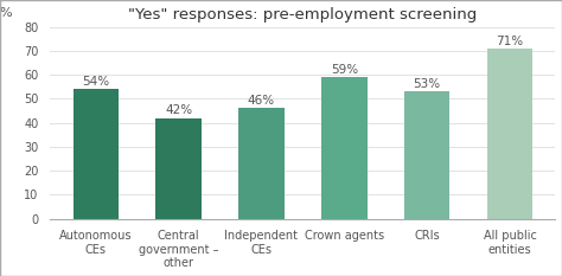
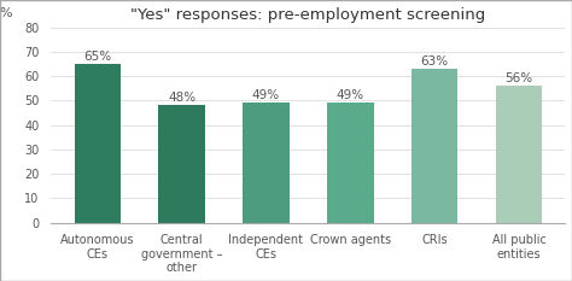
Autonomous CEs: 54% -> 65%
Central government – other: 42% -> 48%
Independent CEs: 46% -> 49%
Crown agents: 59% -> 49%
CRIs: 53% -> 63%
All public entities: 71% -> 56%
